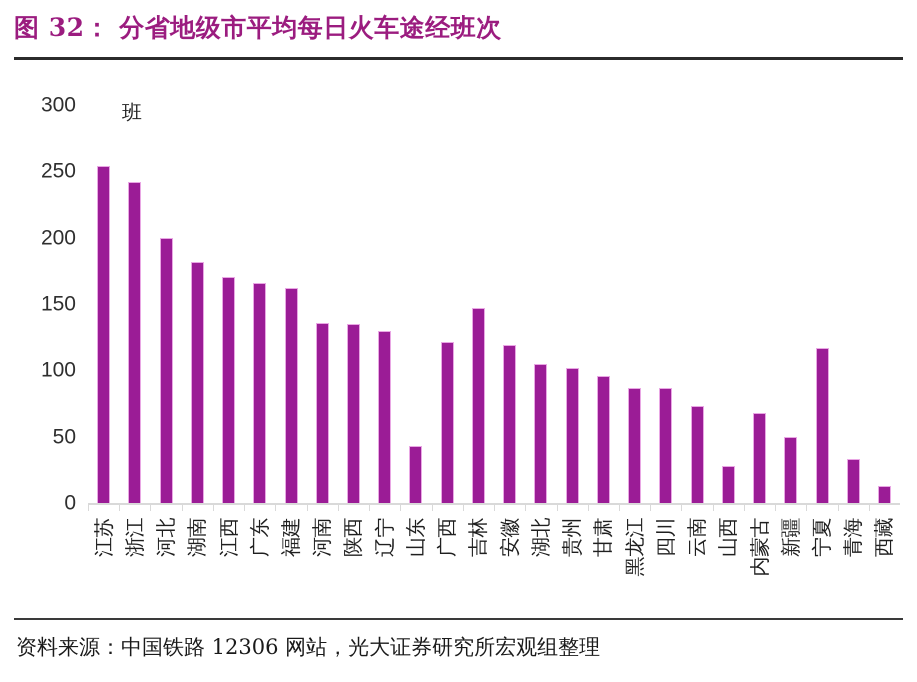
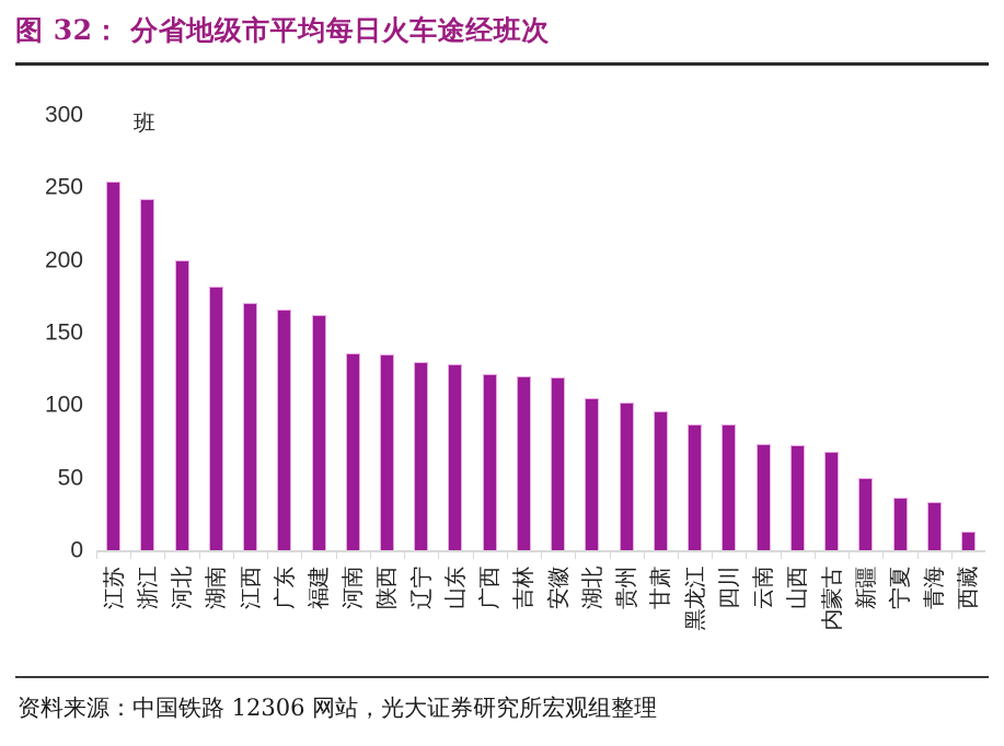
山东: 43 -> 128
吉林: 147 -> 120
山西: 28 -> 72
宁夏: 117 -> 36
